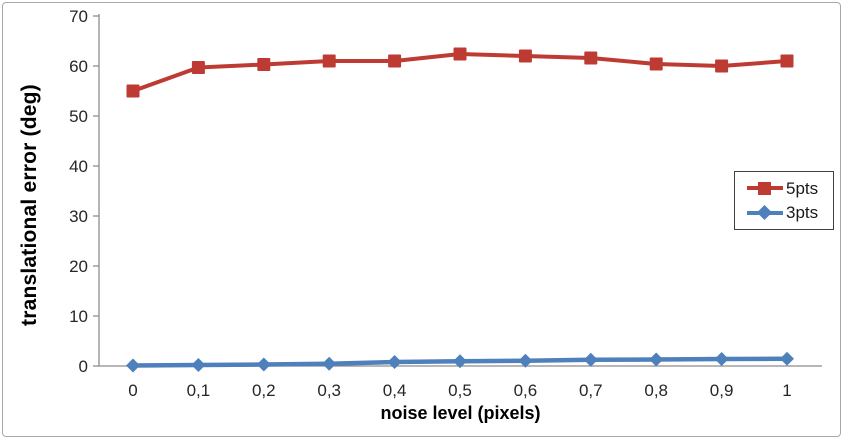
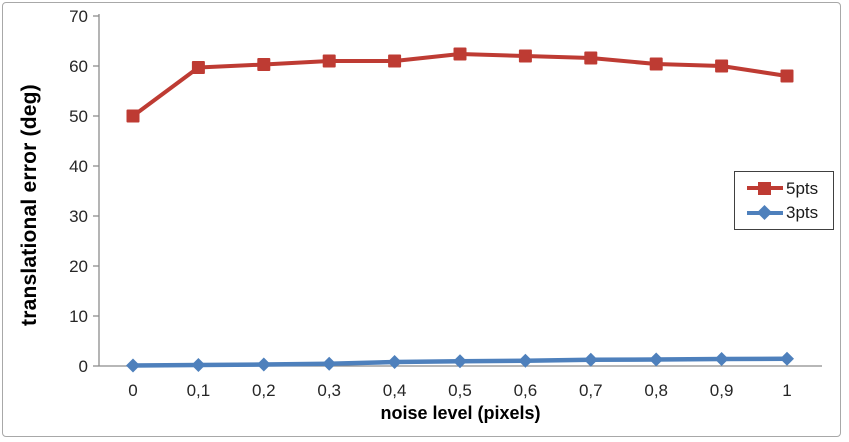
5pts/0: 55 -> 50
5pts/1: 61 -> 58
